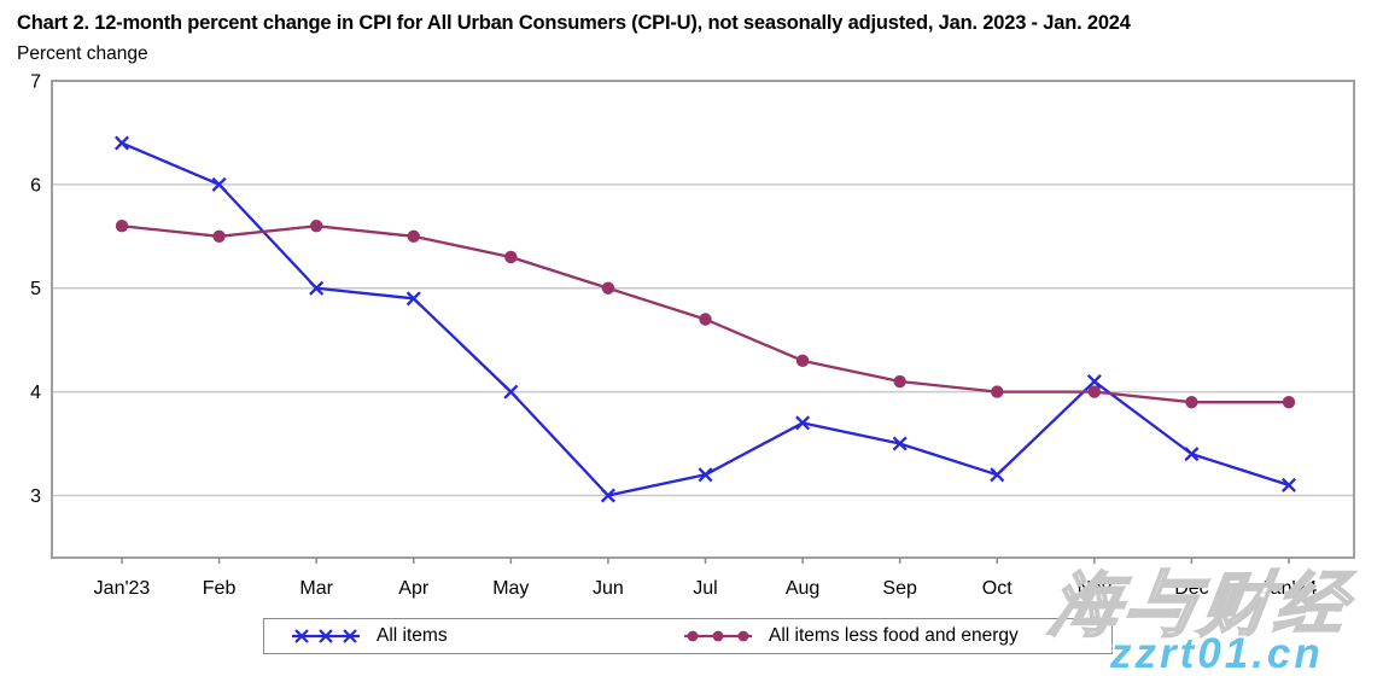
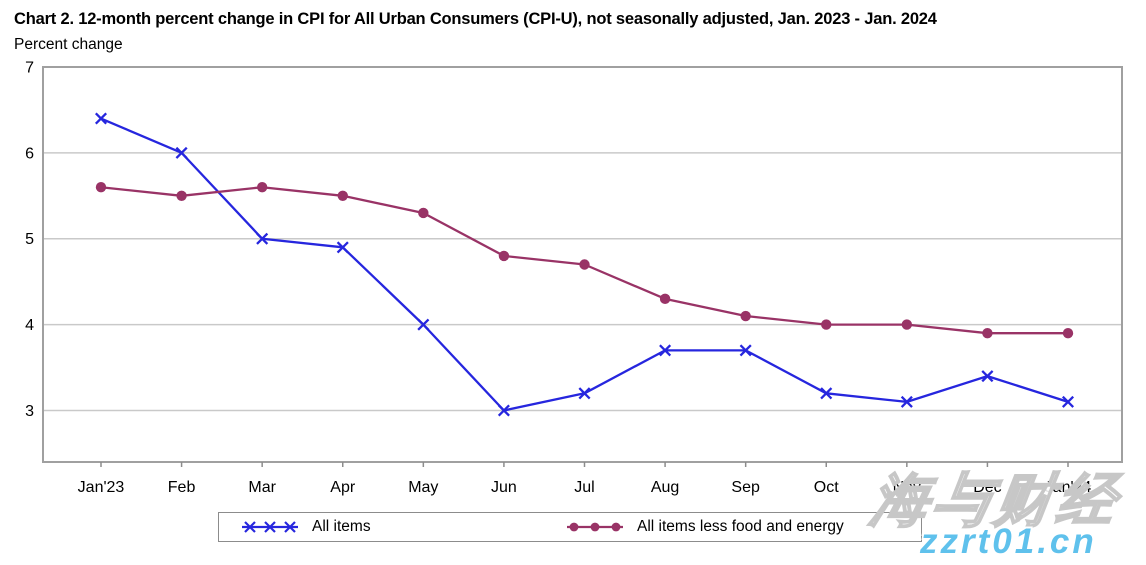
All items less food and energy/Jun: 5.0 -> 4.8
All items/Sep: 3.5 -> 3.7
All items/Nov: 4.1 -> 3.1
